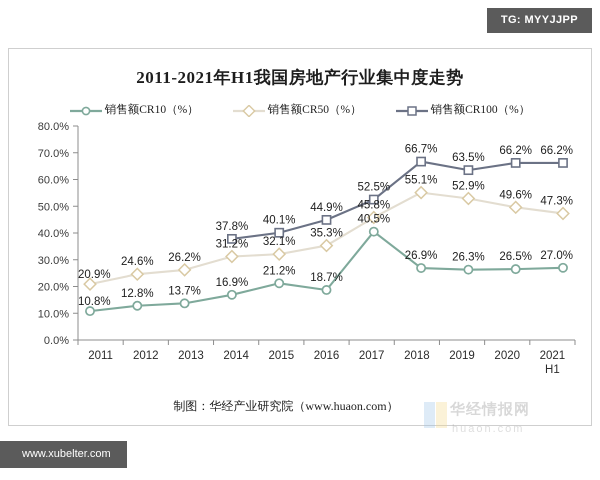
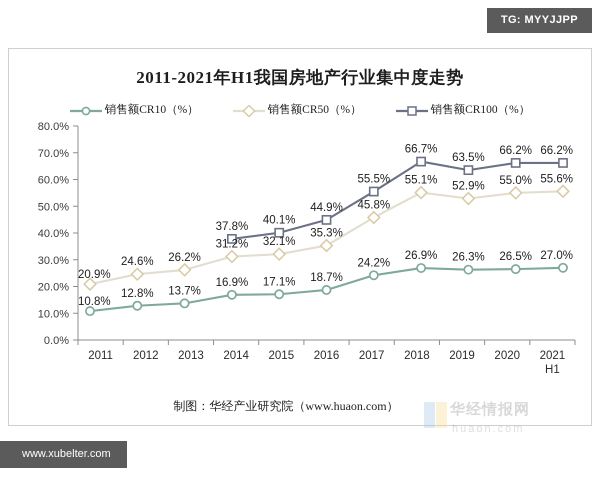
销售额CR10（%）/2015: 21.2% -> 17.1%
销售额CR10（%）/2017: 40.5% -> 24.2%
销售额CR100（%）/2017: 52.5% -> 55.5%
销售额CR50（%）/2020: 49.6% -> 55.0%
销售额CR50（%）/2021: 47.3% -> 55.6%
